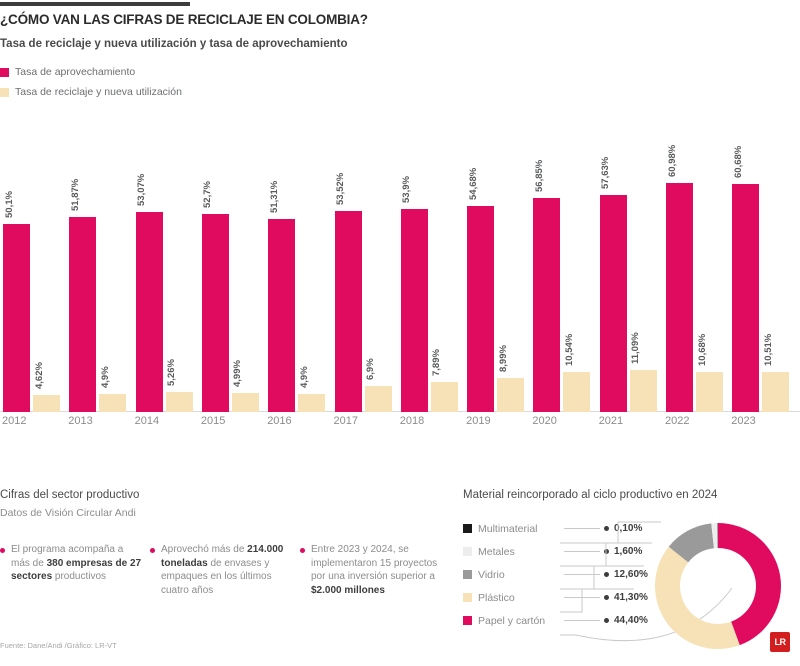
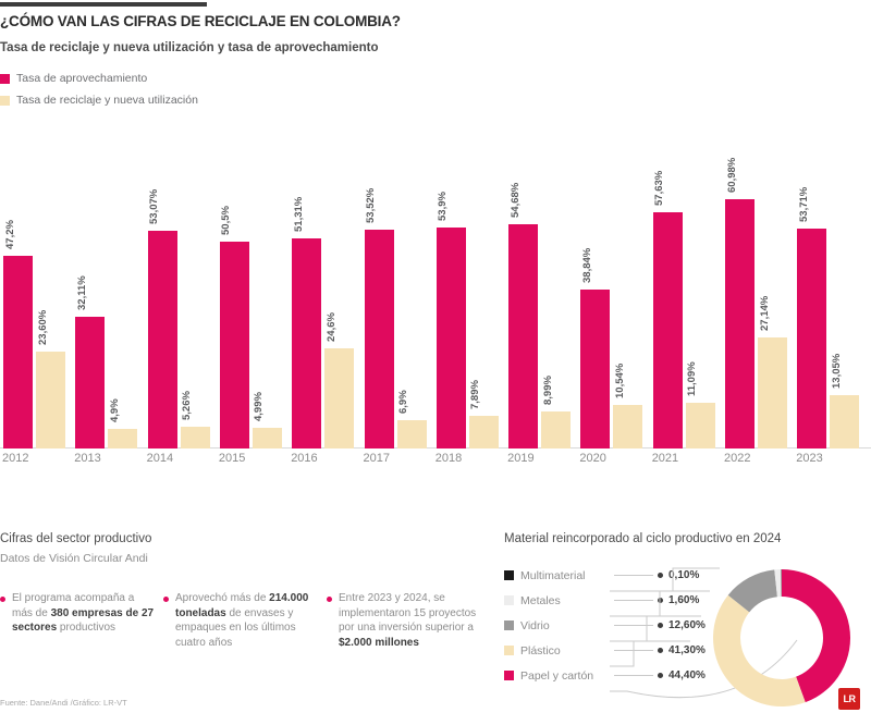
Tasa de aprovechamiento/2012: 50,1% -> 47,2%
Tasa de reciclaje y nueva utilización/2012: 4,62% -> 23,60%
Tasa de aprovechamiento/2013: 51,87% -> 32,11%
Tasa de aprovechamiento/2015: 52,7% -> 50,5%
Tasa de reciclaje y nueva utilización/2016: 4,9% -> 24,6%
Tasa de aprovechamiento/2020: 56,85% -> 38,84%
Tasa de reciclaje y nueva utilización/2022: 10,68% -> 27,14%
Tasa de aprovechamiento/2023: 60,68% -> 53,71%
Tasa de reciclaje y nueva utilización/2023: 10,51% -> 13,05%
